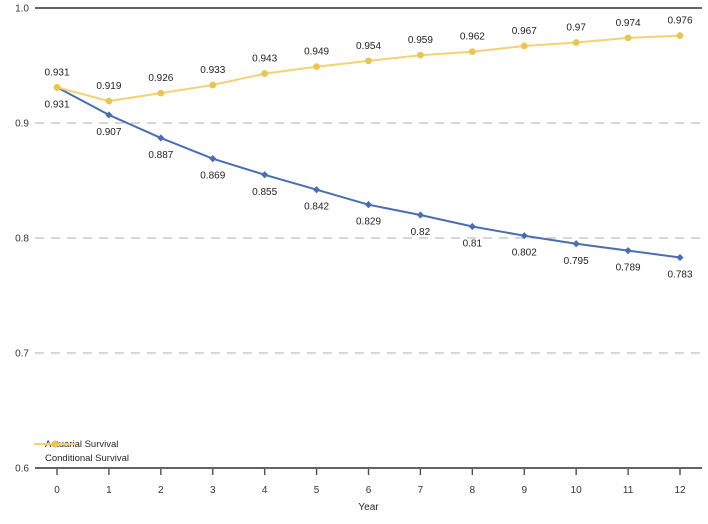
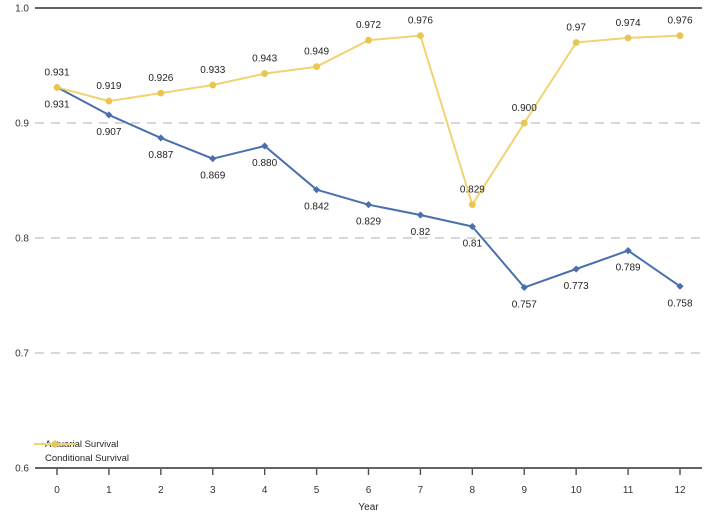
Actuarial Survival/4: 0.855 -> 0.880
Conditional Survival/6: 0.954 -> 0.972
Conditional Survival/7: 0.959 -> 0.976
Conditional Survival/8: 0.962 -> 0.829
Actuarial Survival/9: 0.802 -> 0.757
Conditional Survival/9: 0.967 -> 0.900
Actuarial Survival/10: 0.795 -> 0.773
Actuarial Survival/12: 0.783 -> 0.758
